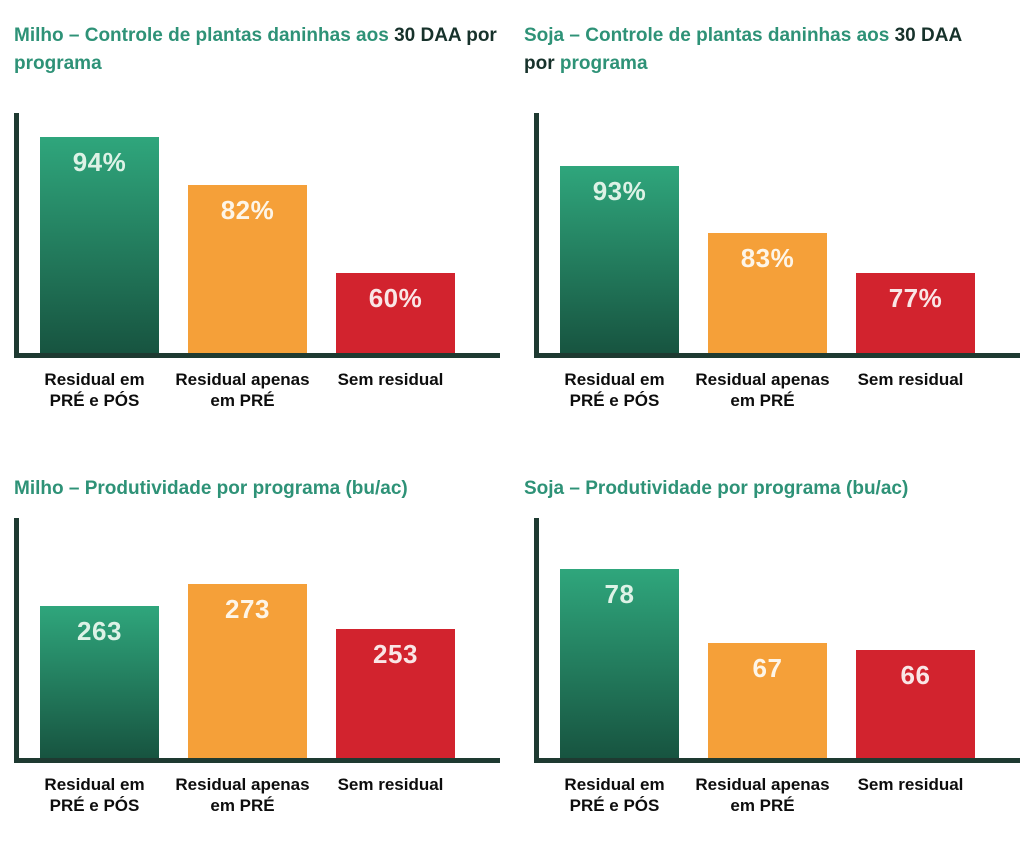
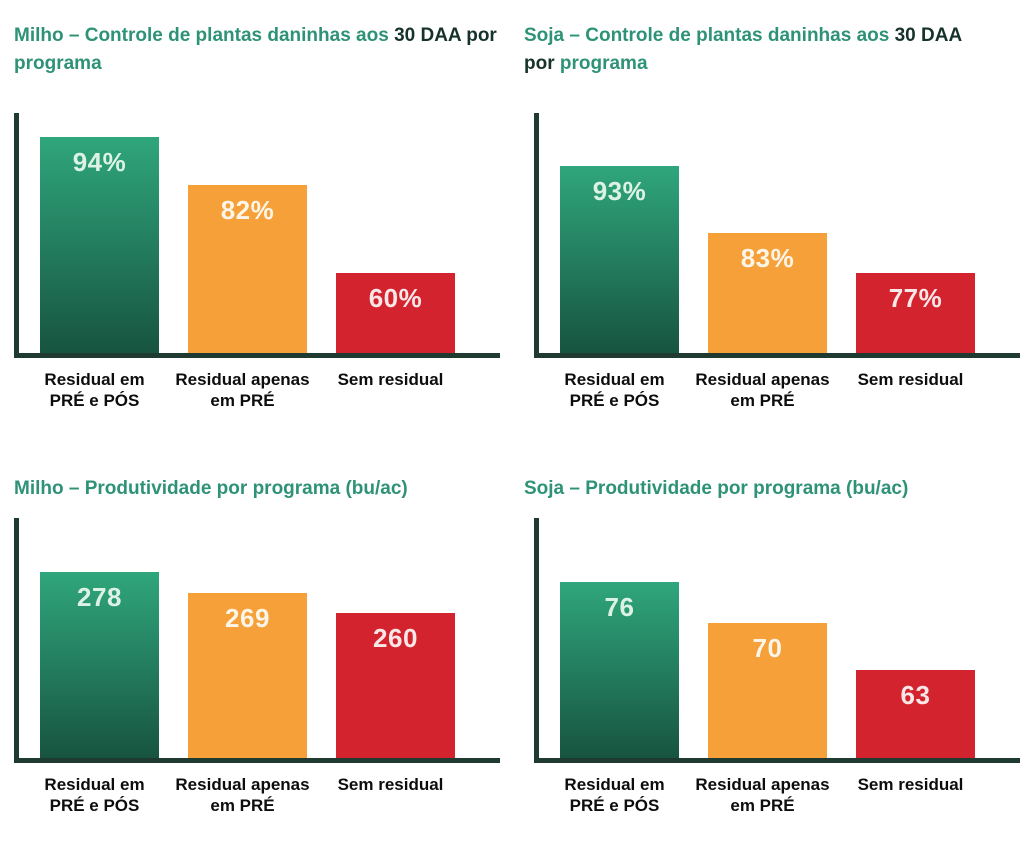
Milho – Produtividade por programa (bu/ac)/Residual em PRÉ e PÓS: 263 -> 278
Milho – Produtividade por programa (bu/ac)/Residual apenas em PRÉ: 273 -> 269
Milho – Produtividade por programa (bu/ac)/Sem residual: 253 -> 260
Soja – Produtividade por programa (bu/ac)/Residual em PRÉ e PÓS: 78 -> 76
Soja – Produtividade por programa (bu/ac)/Residual apenas em PRÉ: 67 -> 70
Soja – Produtividade por programa (bu/ac)/Sem residual: 66 -> 63
